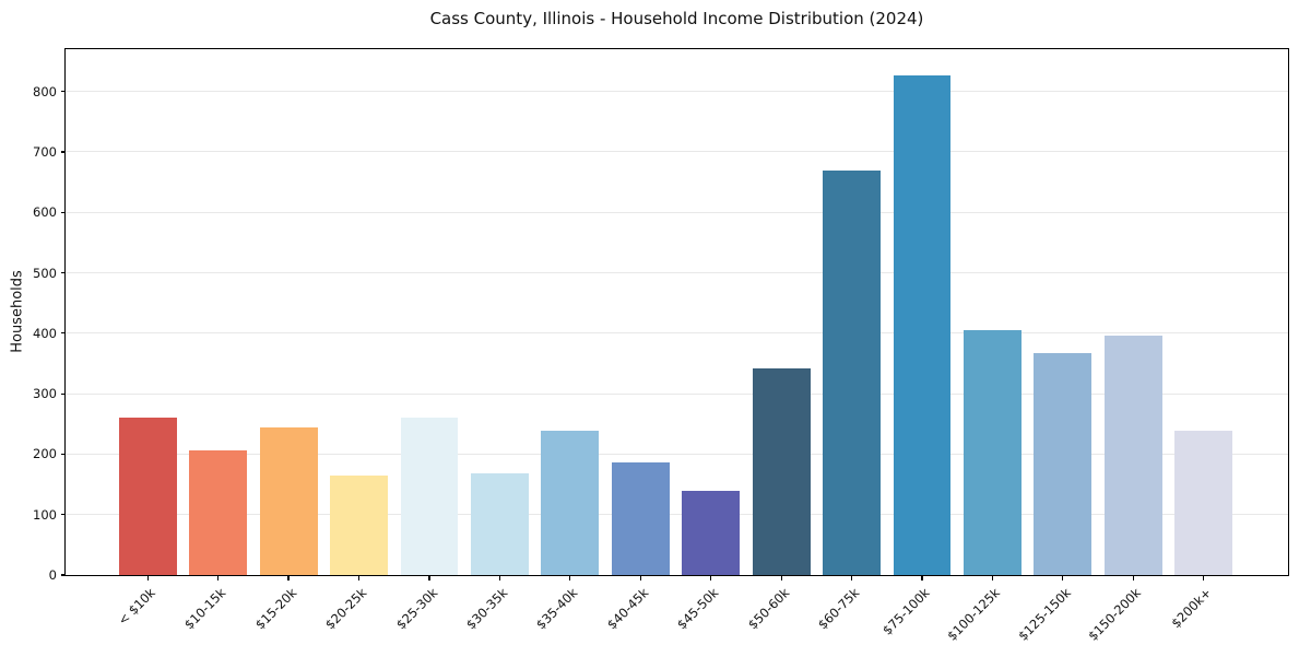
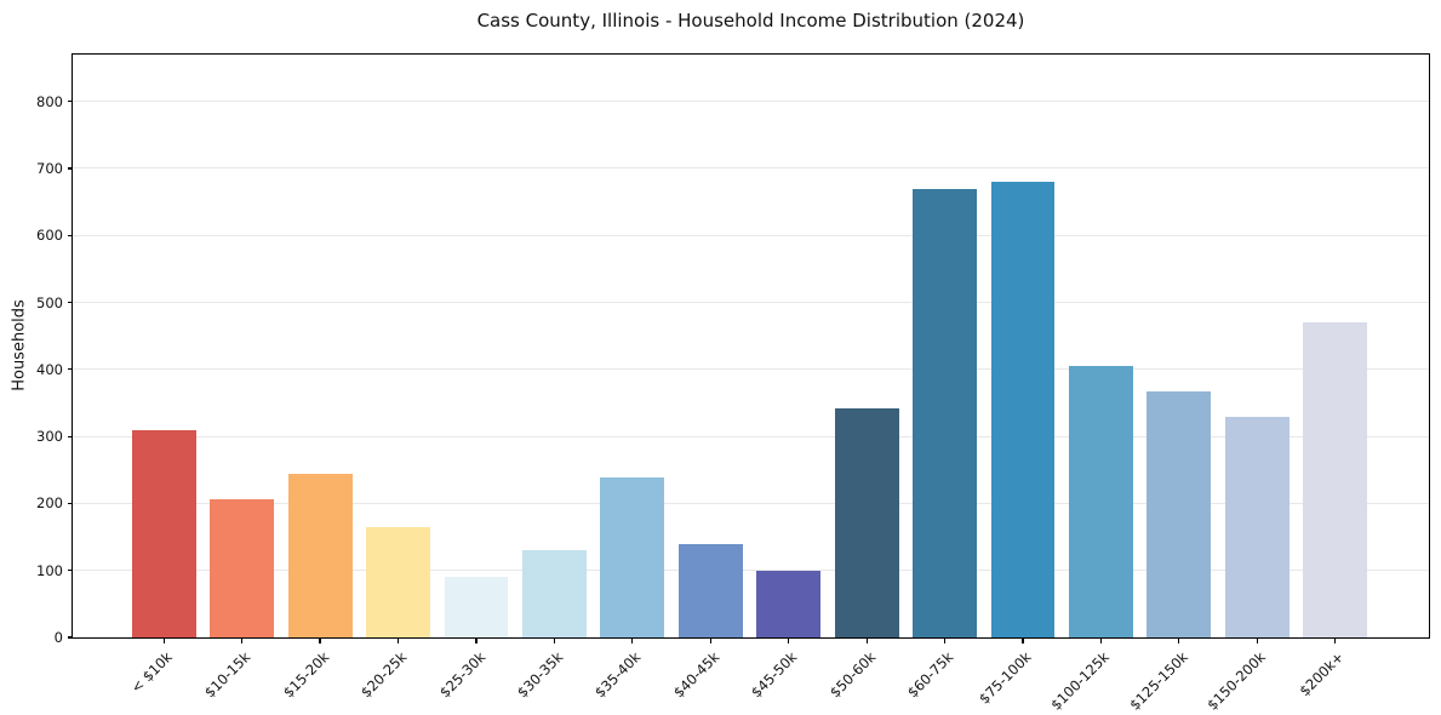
< $10k: 260 -> 310
$25-30k: 260 -> 90
$30-35k: 170 -> 130
$40-45k: 190 -> 140
$45-50k: 140 -> 100
$75-100k: 830 -> 680
$150-200k: 400 -> 330
$200k+: 240 -> 470
